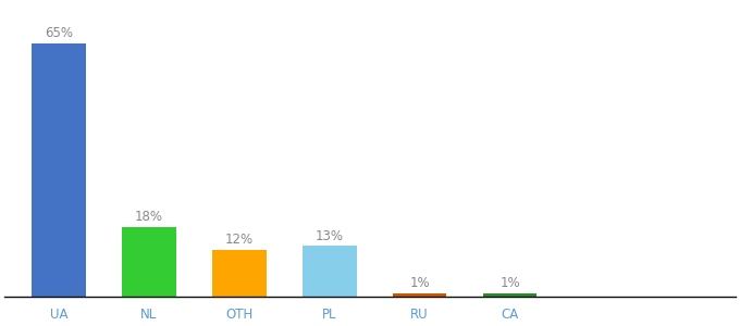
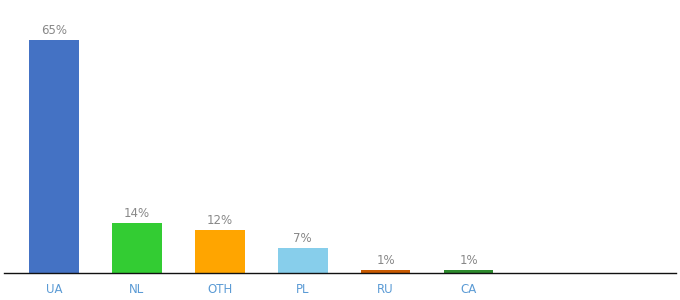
NL: 18% -> 14%
PL: 13% -> 7%
